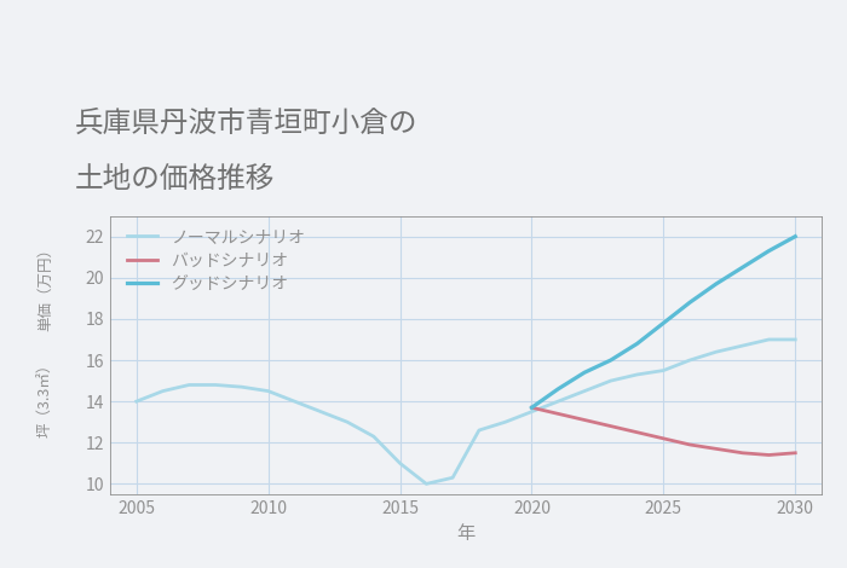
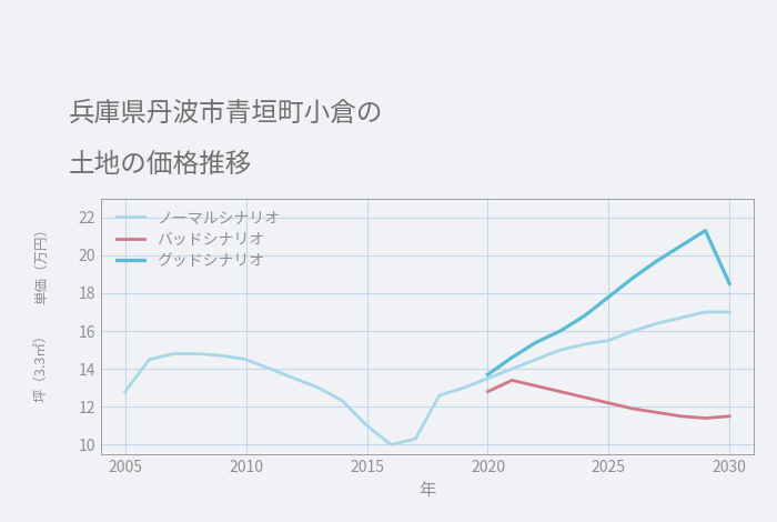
ノーマルシナリオ/2005: 14.0 -> 12.8
バッドシナリオ/2020: 13.7 -> 12.8
グッドシナリオ/2030: 22.0 -> 18.5
